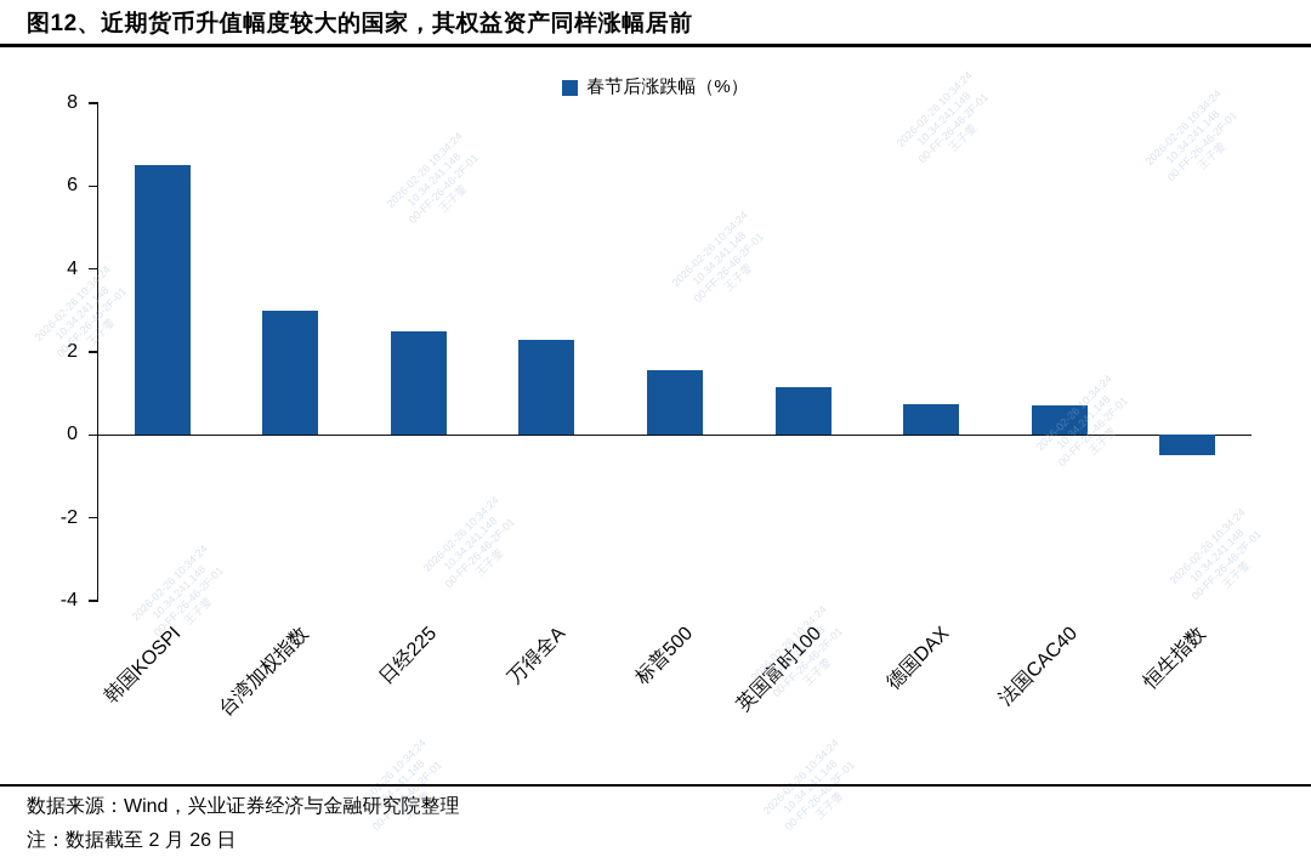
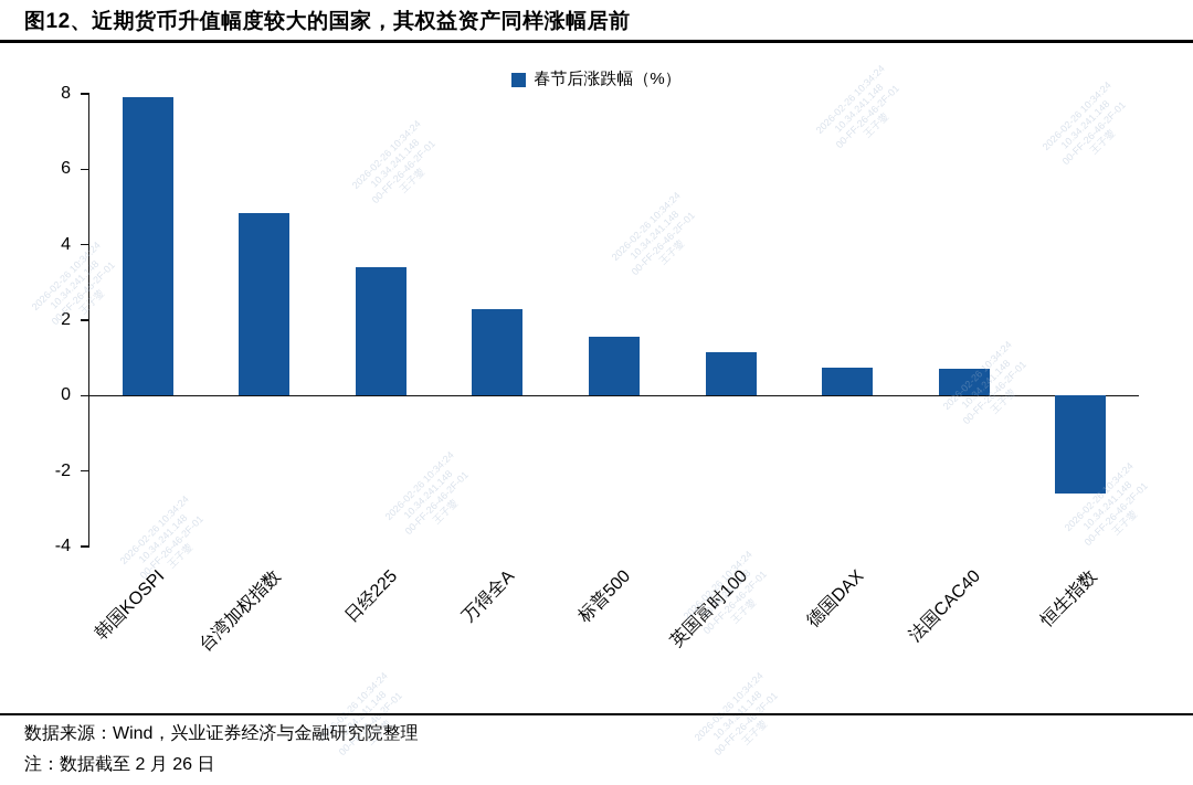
韩国KOSPI: 6.5 -> 7.9
台湾加权指数: 3.0 -> 4.8
日经225: 2.5 -> 3.4
恒生指数: -0.5 -> -2.6
